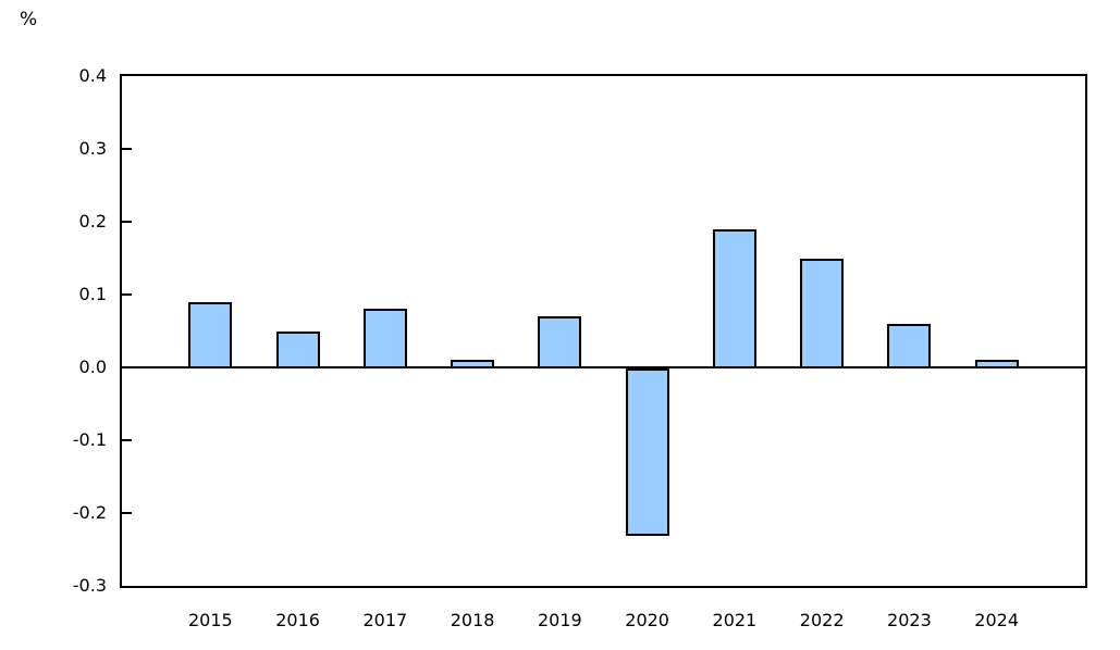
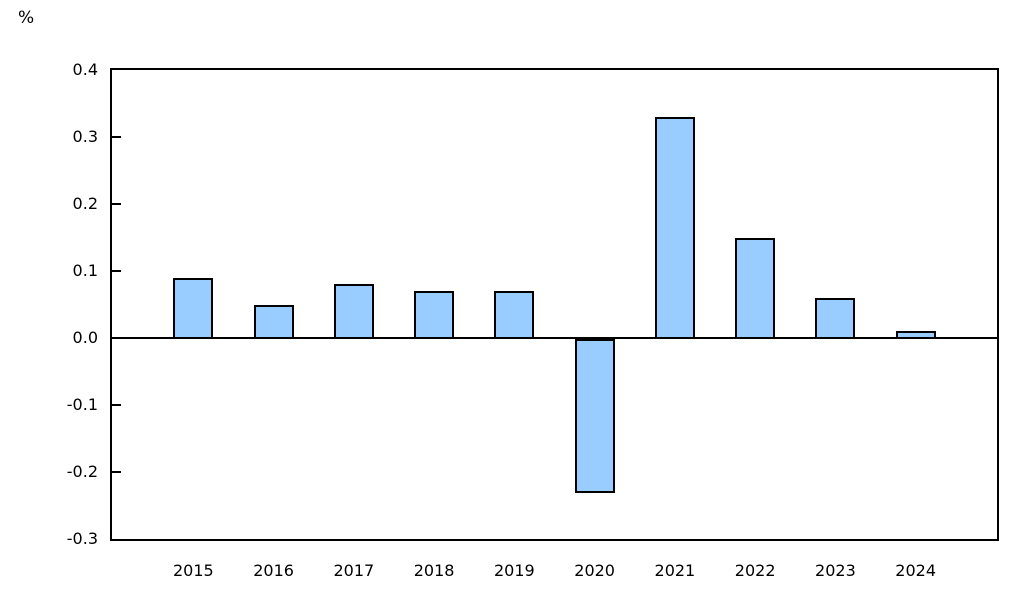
2018: 0.01 -> 0.07
2021: 0.19 -> 0.33
